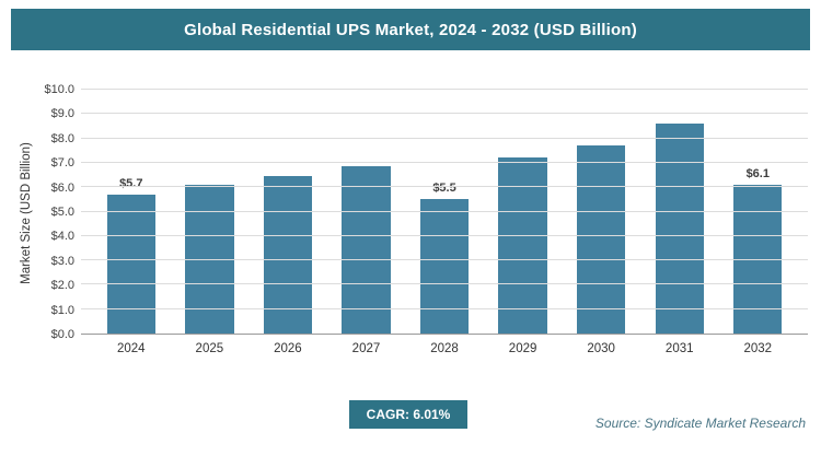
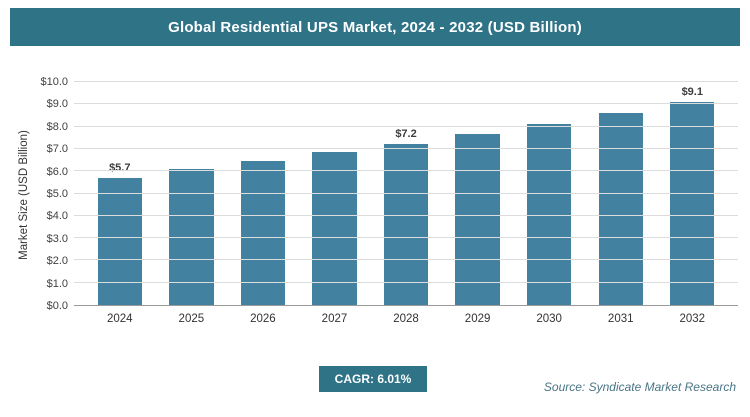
2028: $5.5 -> $7.2
2029: $7.2 -> $7.7
2030: $7.7 -> $8.1
2032: $6.1 -> $9.1
